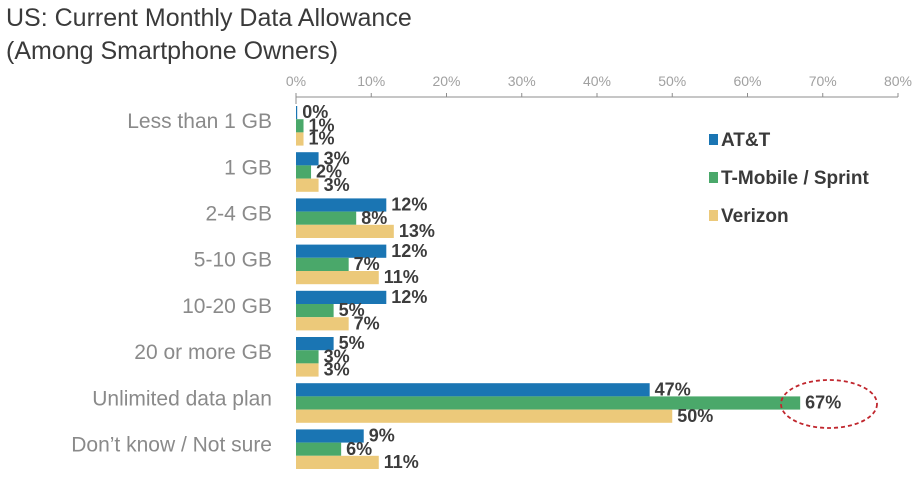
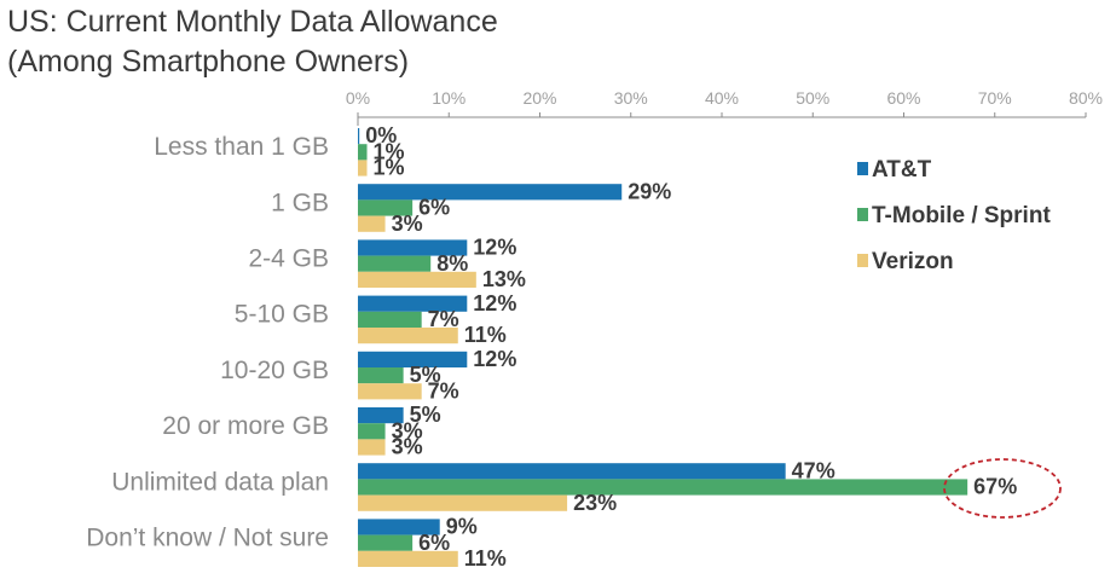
AT&T/1 GB: 3% -> 29%
T-Mobile / Sprint/1 GB: 2% -> 6%
Verizon/Unlimited data plan: 50% -> 23%
